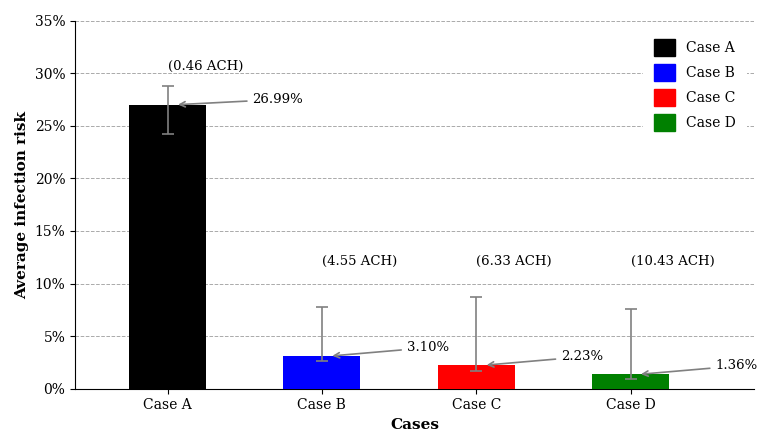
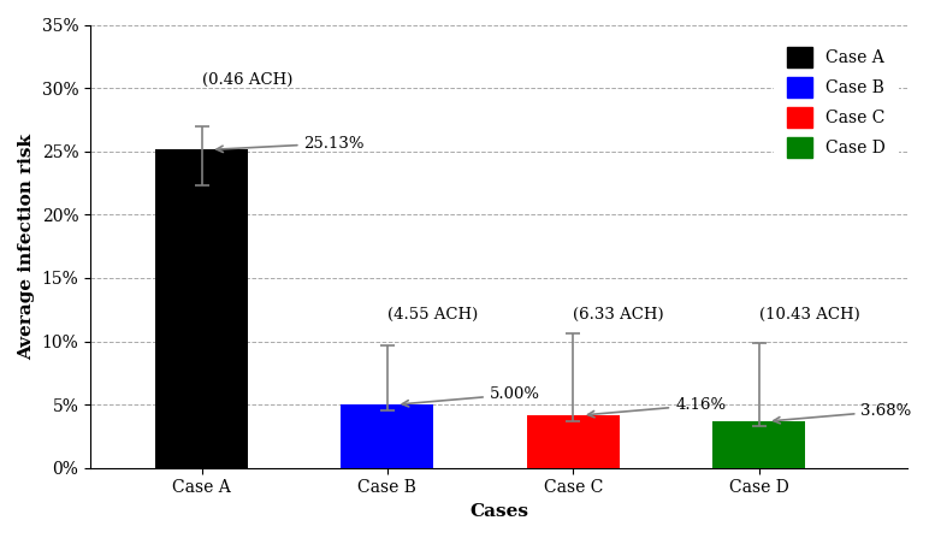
Case A: 26.99% -> 25.13%
Case B: 3.10% -> 5.00%
Case C: 2.23% -> 4.16%
Case D: 1.36% -> 3.68%
